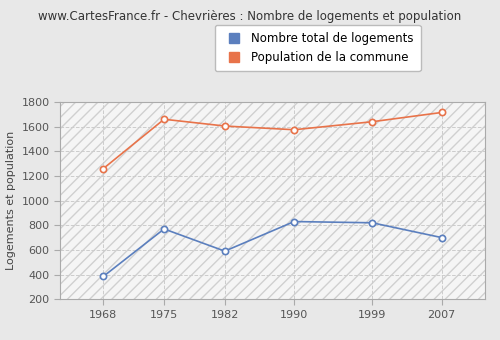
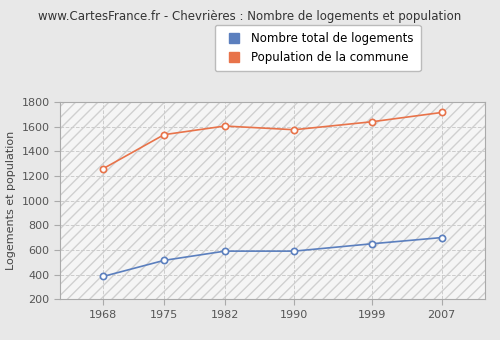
Nombre total de logements/1975: 770 -> 520
Population de la commune/1975: 1660 -> 1540
Nombre total de logements/1990: 830 -> 590
Nombre total de logements/1999: 820 -> 650
